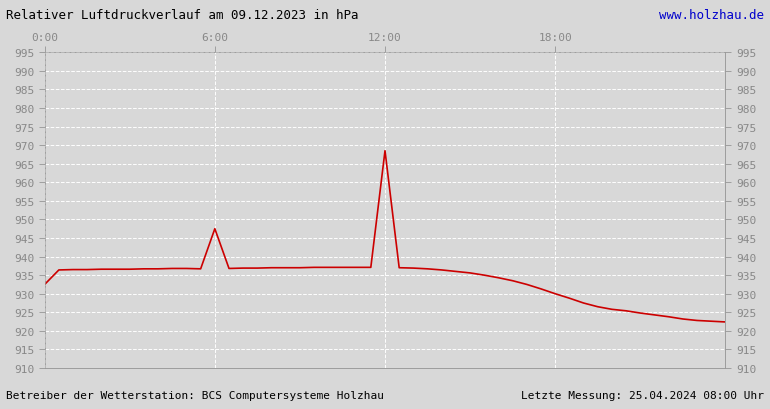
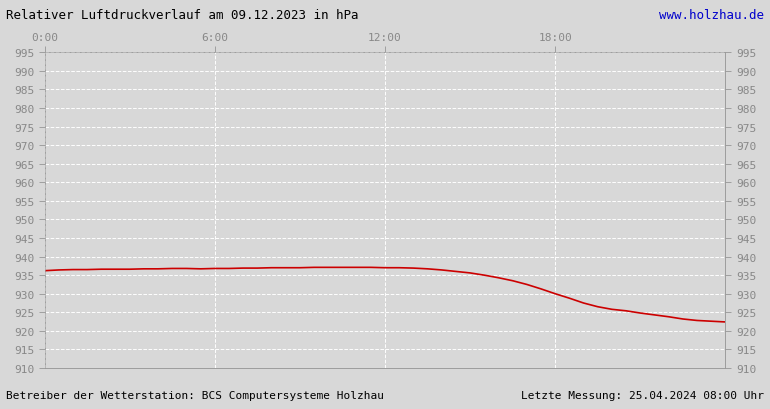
0:00: 932.5 -> 936.2
6:00: 947.5 -> 936.8
12:00: 968.5 -> 937.0
